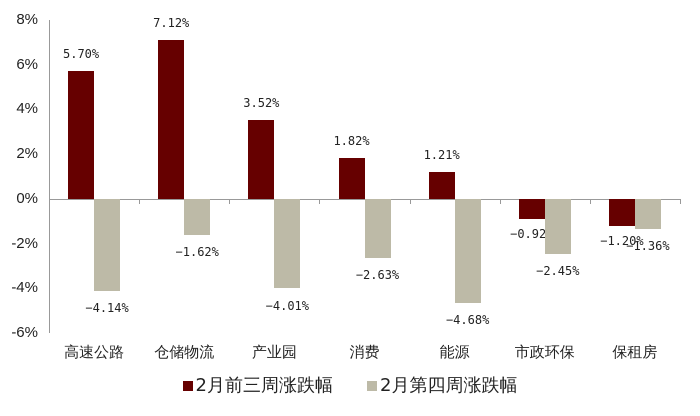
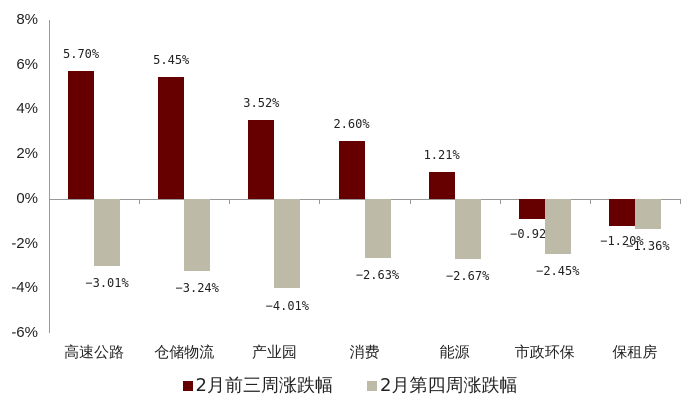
2月第四周涨跌幅/高速公路: −4.14% -> −3.01%
2月前三周涨跌幅/仓储物流: 7.12% -> 5.45%
2月第四周涨跌幅/仓储物流: −1.62% -> −3.24%
2月前三周涨跌幅/消费: 1.82% -> 2.60%
2月第四周涨跌幅/能源: −4.68% -> −2.67%
